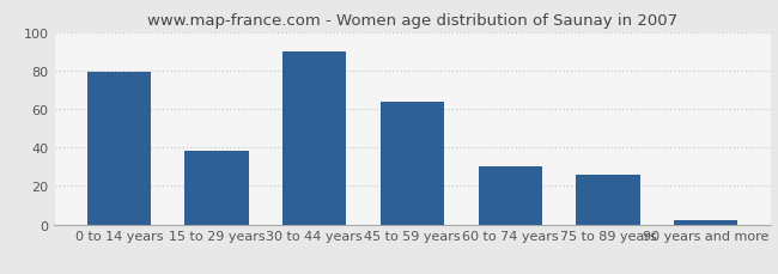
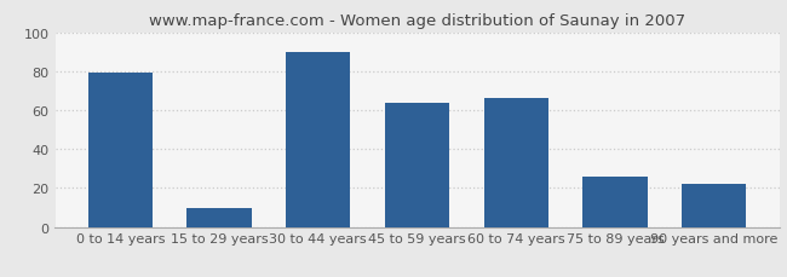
15 to 29 years: 38 -> 10
60 to 74 years: 30 -> 66
90 years and more: 2 -> 22
